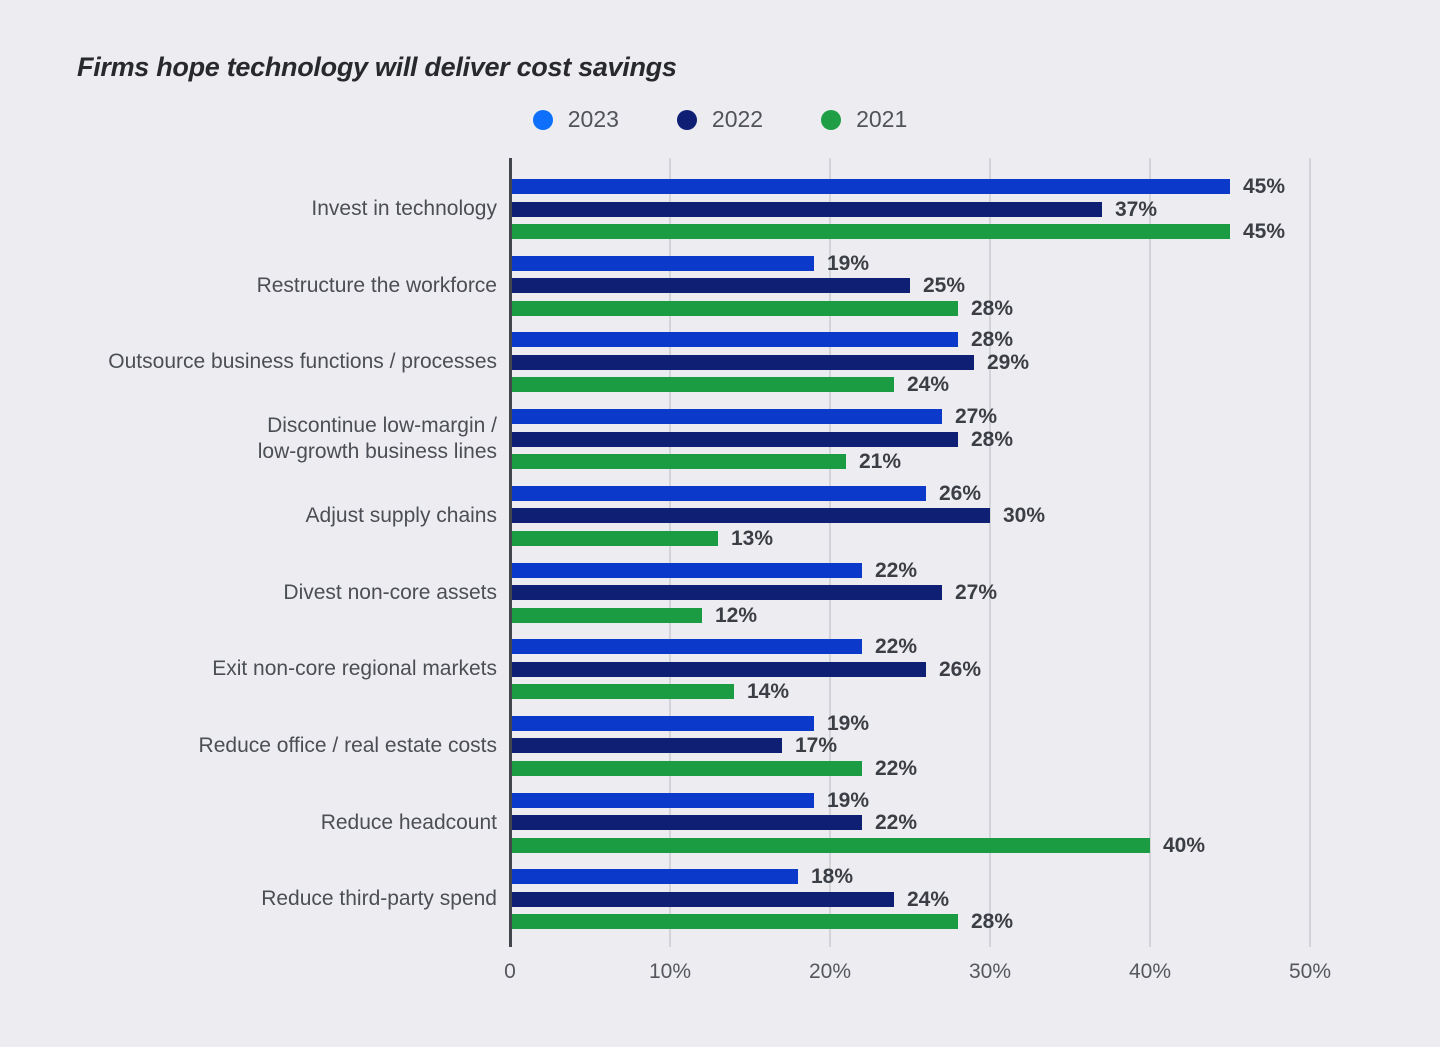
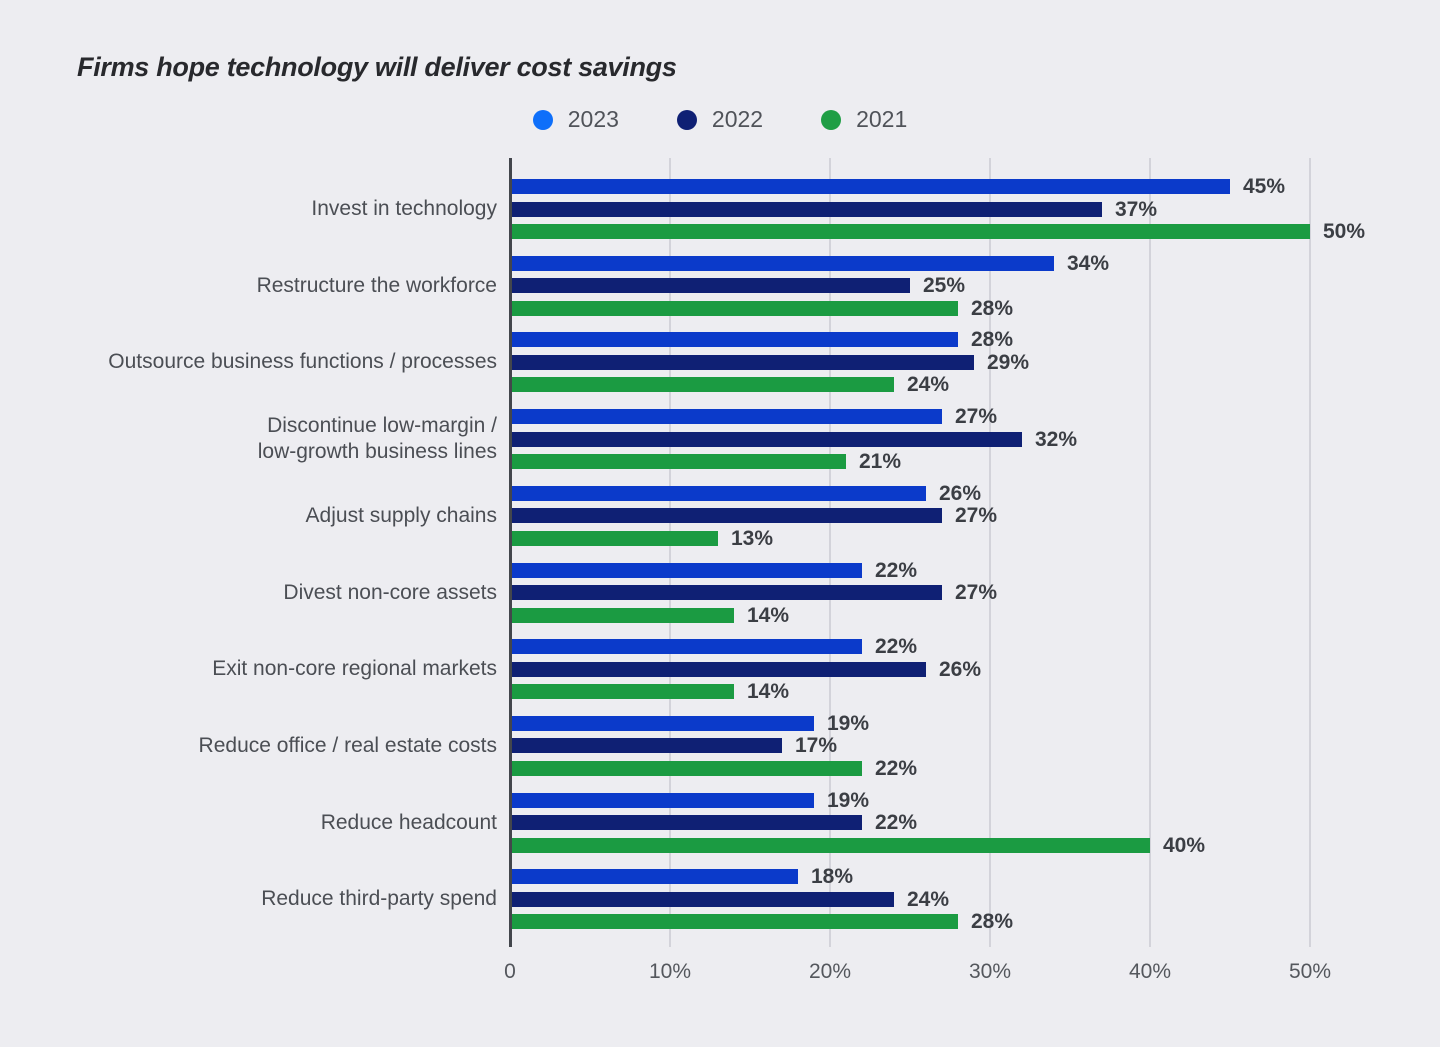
2021/Invest in technology: 45% -> 50%
2023/Restructure the workforce: 19% -> 34%
2022/Discontinue low-margin / low-growth business lines: 28% -> 32%
2022/Adjust supply chains: 30% -> 27%
2021/Divest non-core assets: 12% -> 14%
